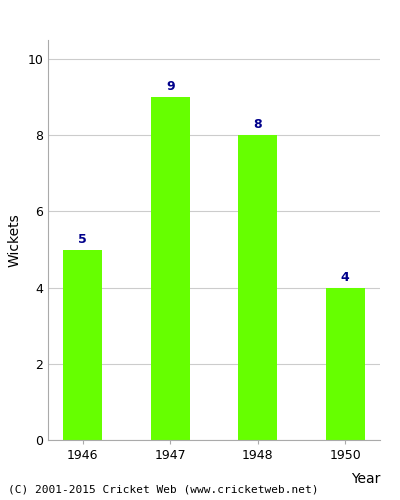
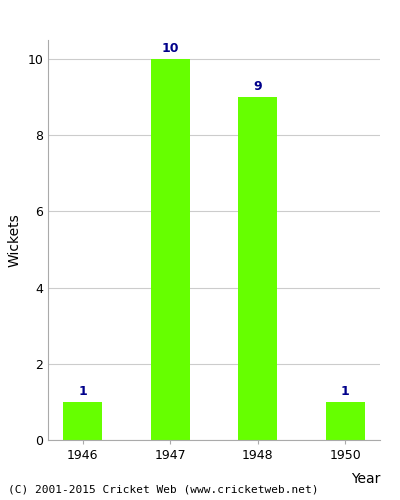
1946: 5 -> 1
1947: 9 -> 10
1948: 8 -> 9
1950: 4 -> 1
